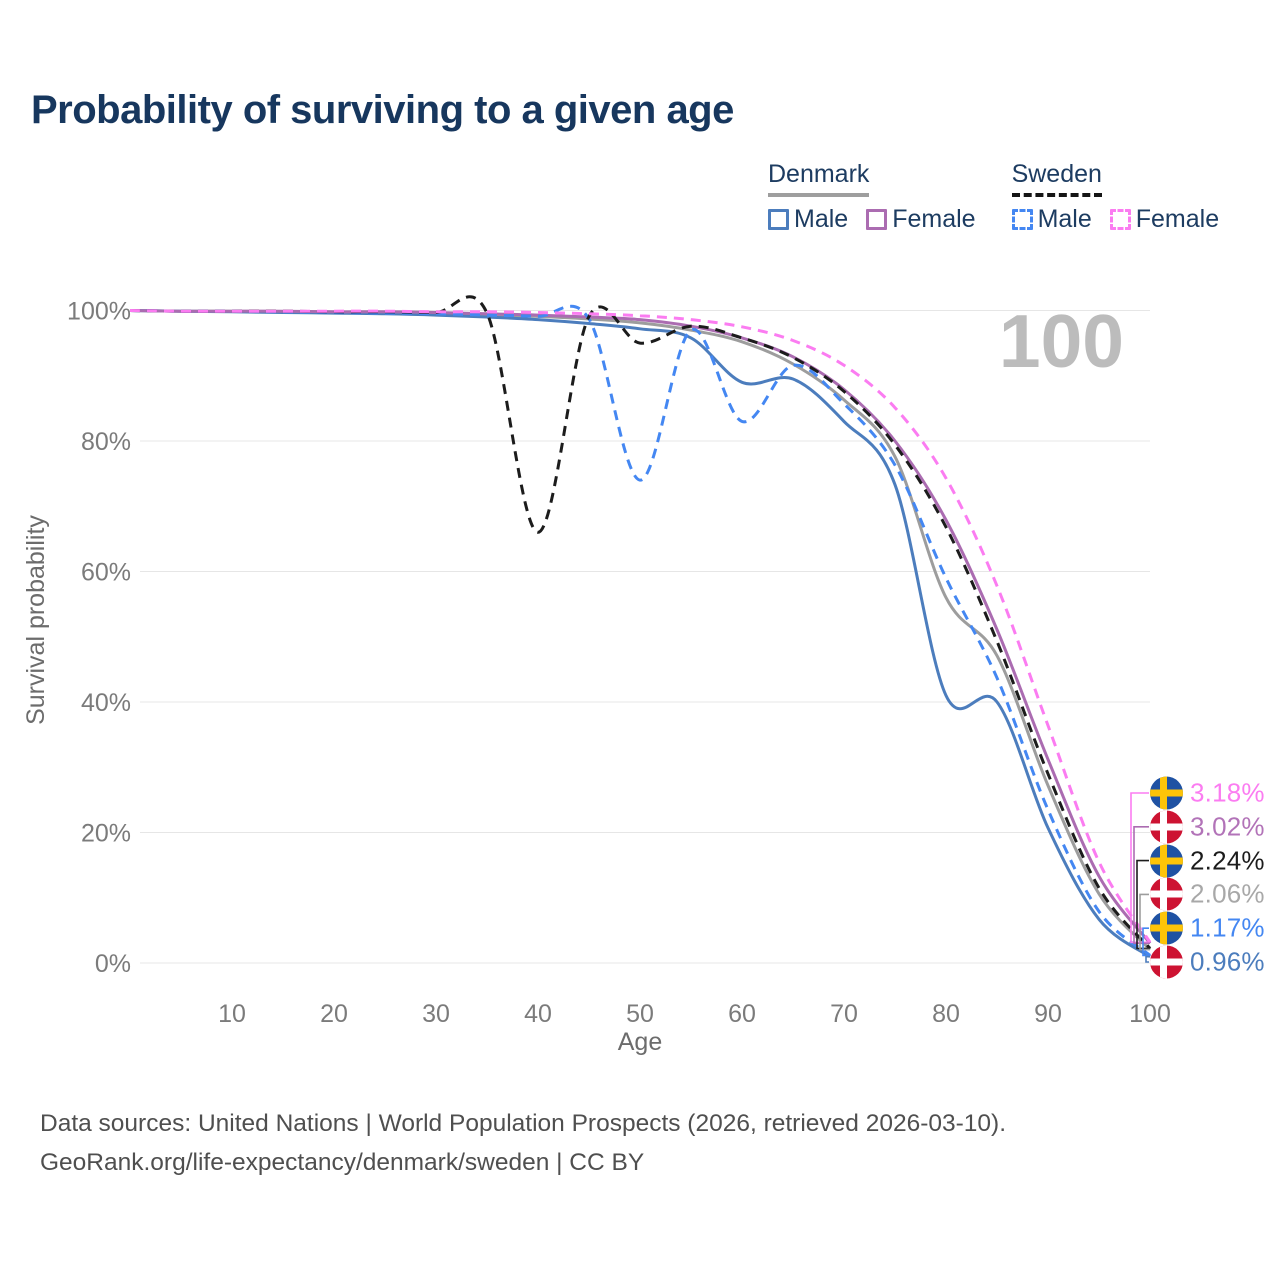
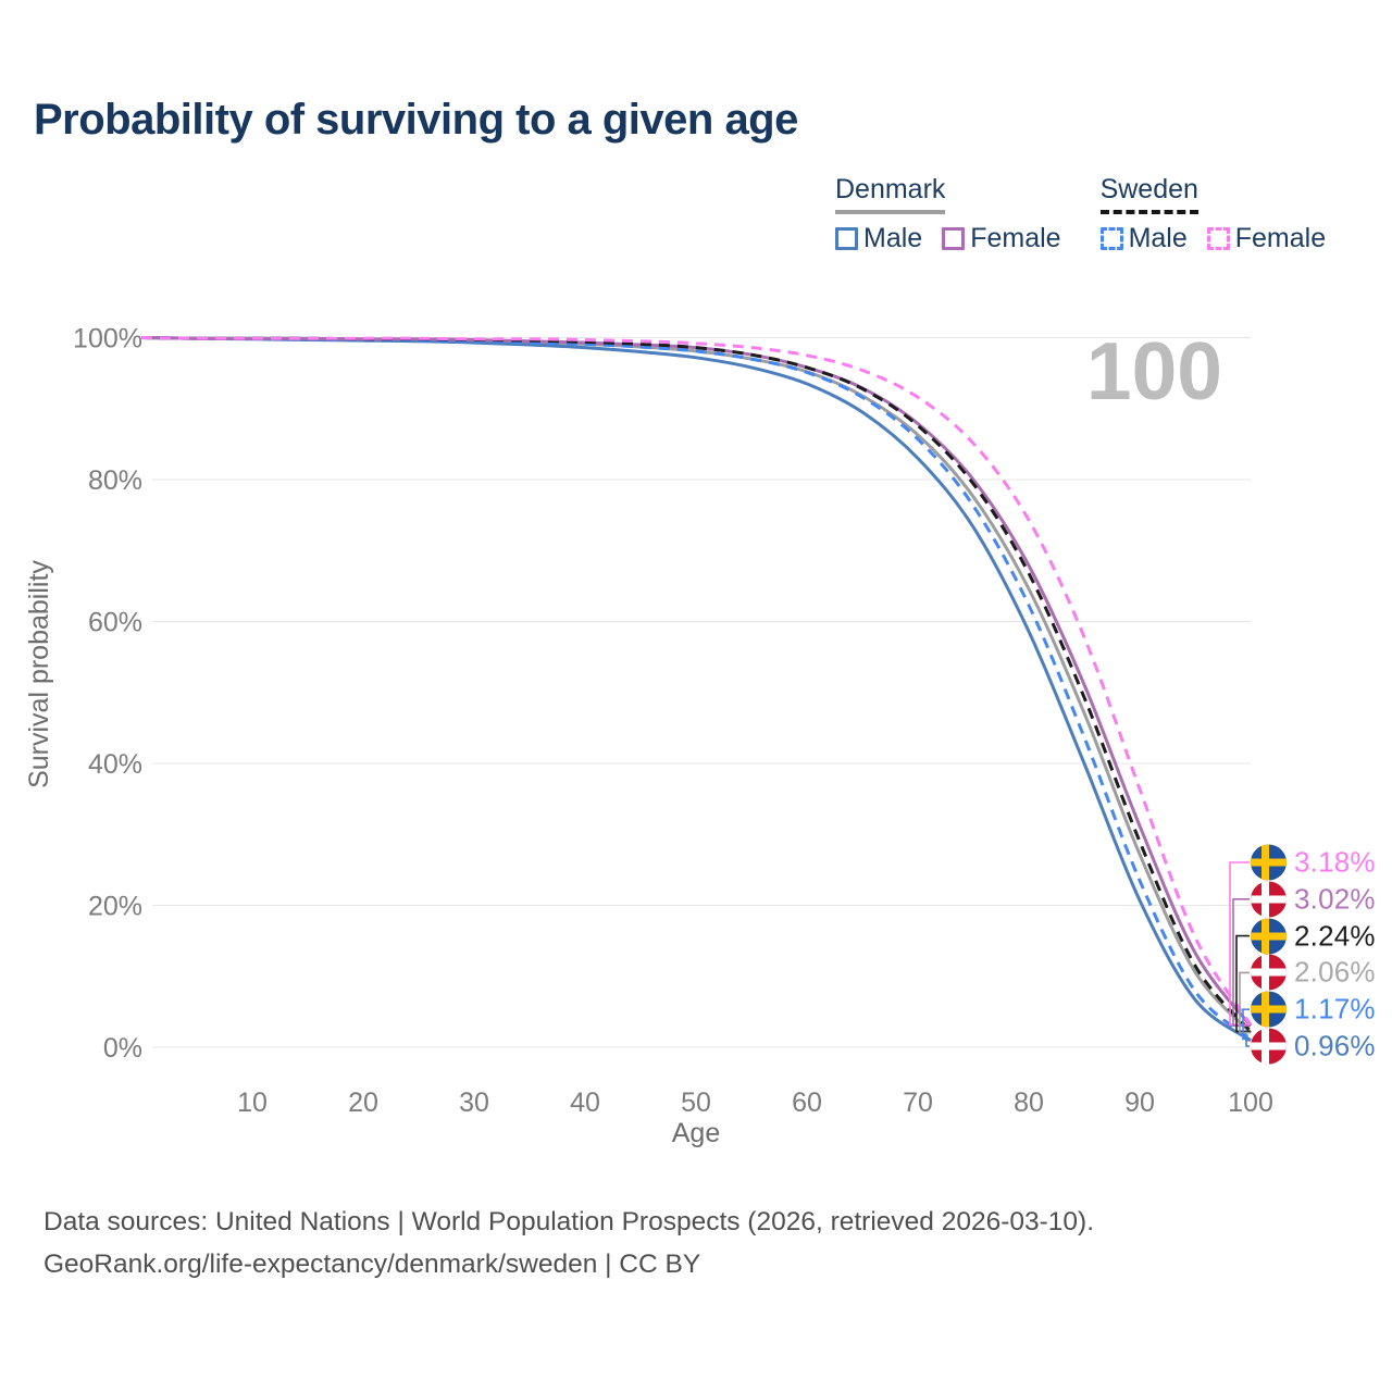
Sweden/40: 66% -> 99%
Sweden/50: 95% -> 99%
Sweden Male/50: 74% -> 98%
Sweden Male/60: 83% -> 95%
Denmark Male/60: 89% -> 94%
Denmark/80: 56% -> 65%
Sweden Male/80: 59% -> 62%
Denmark Male/80: 41% -> 59%
